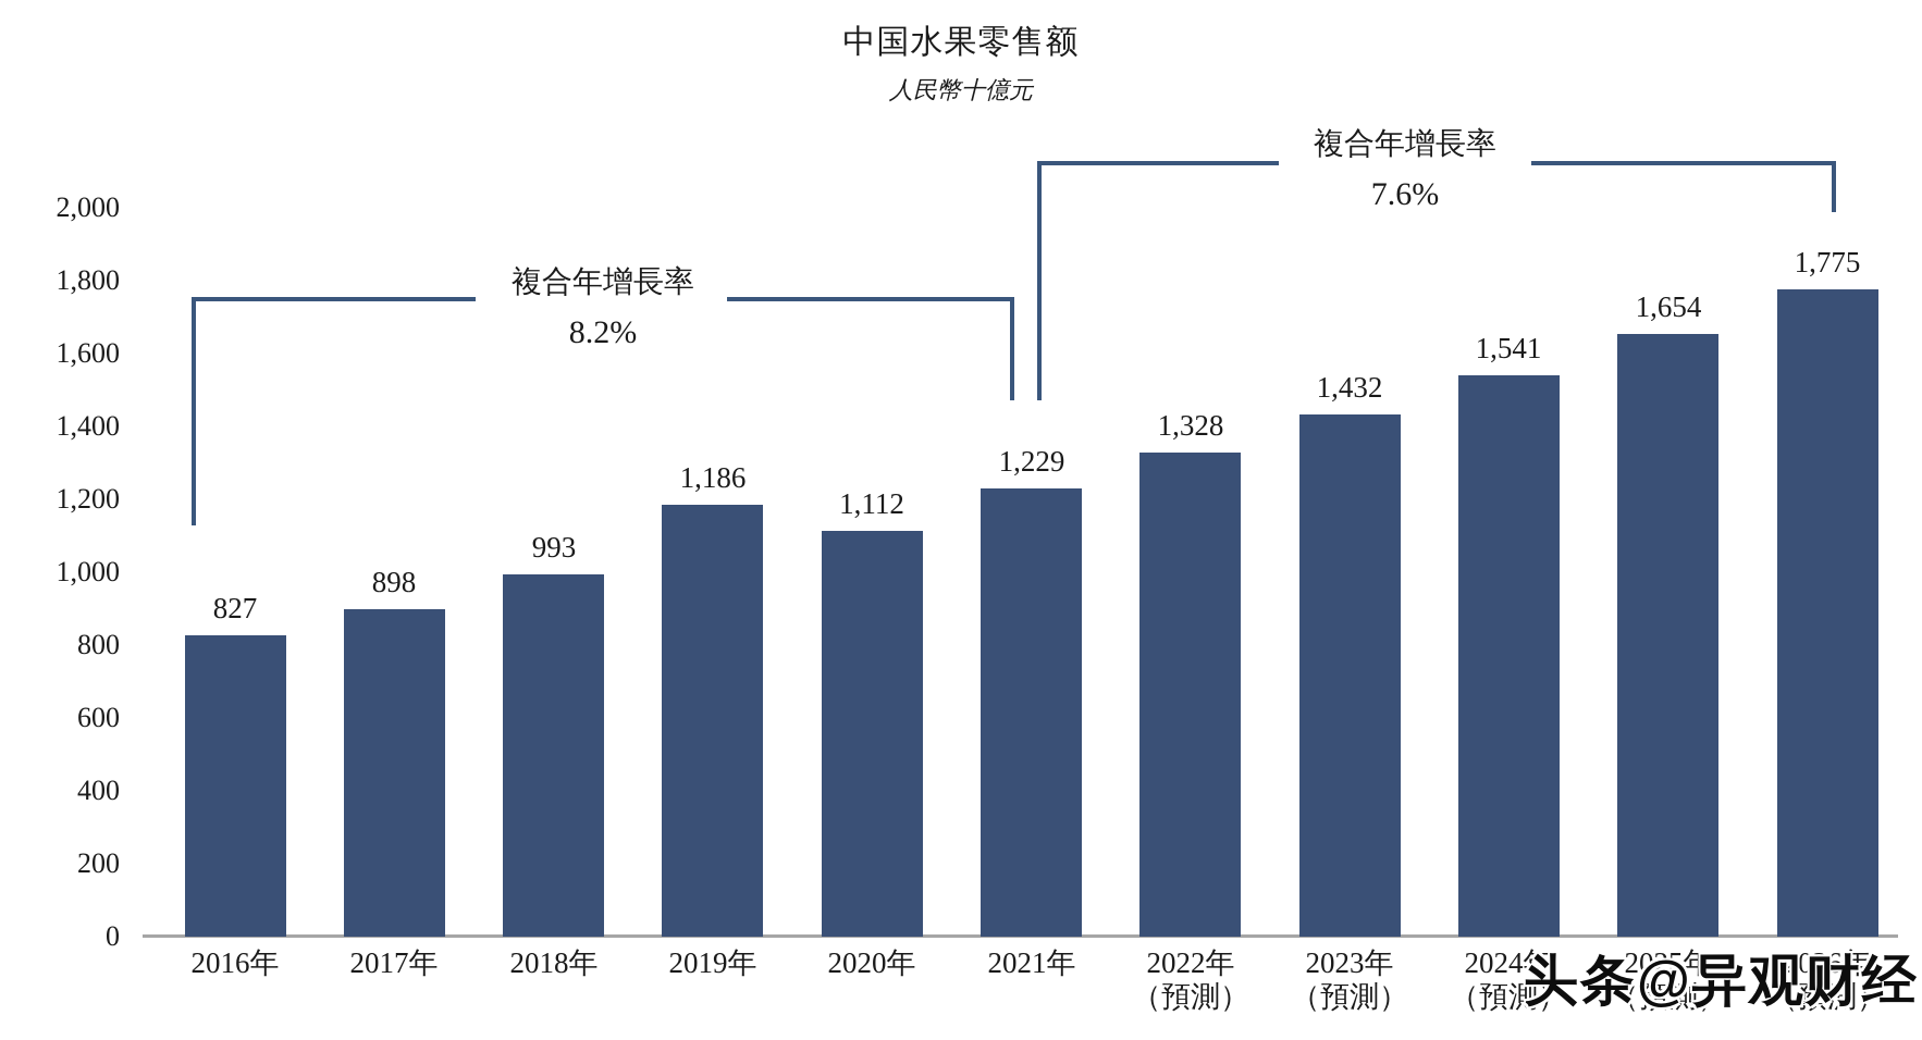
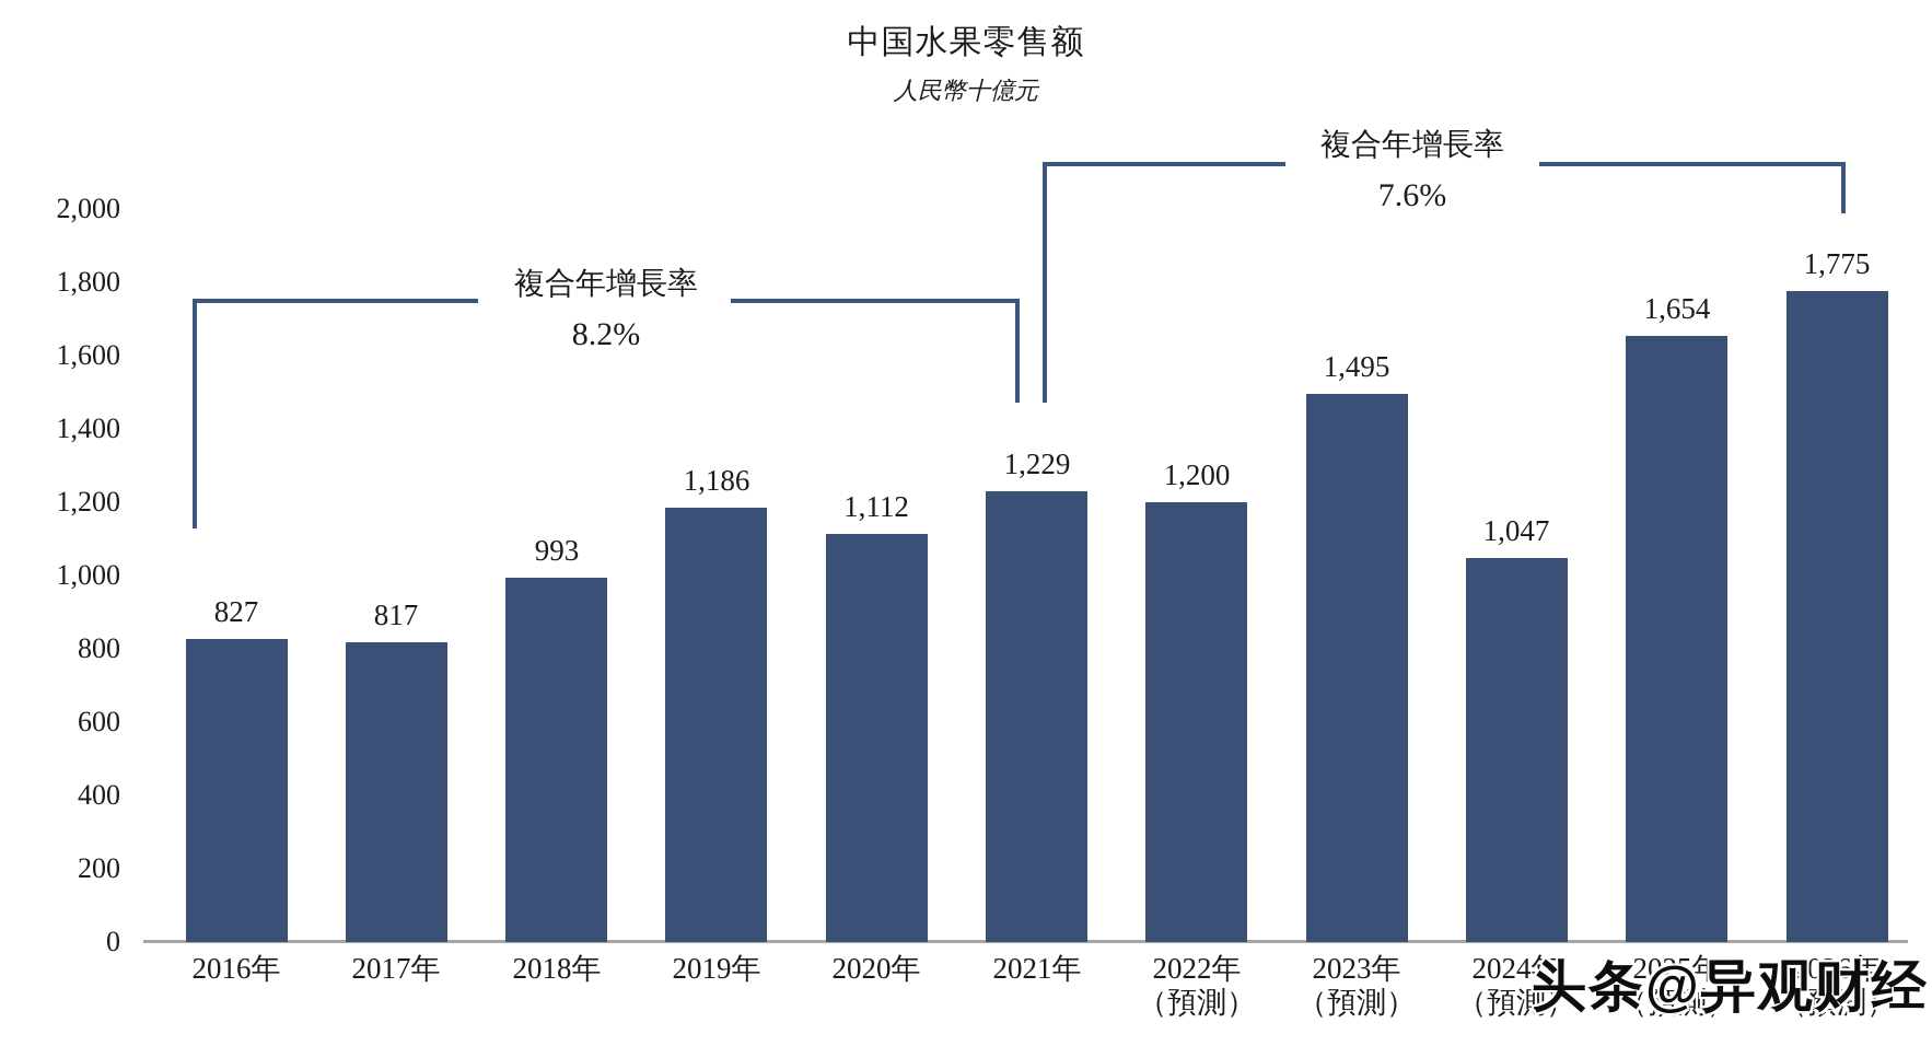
2017年: 898 -> 817
2022年: 1,328 -> 1,200
2023年: 1,432 -> 1,495
2024年: 1,541 -> 1,047
